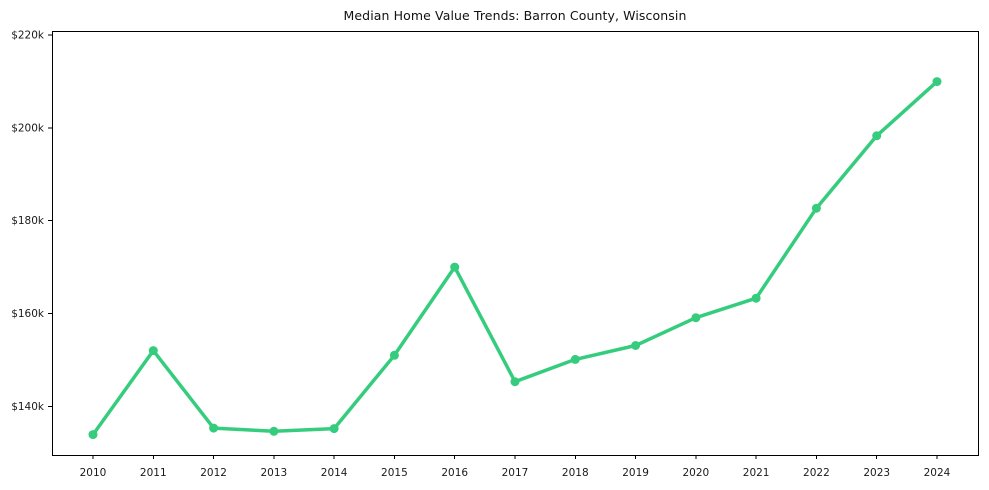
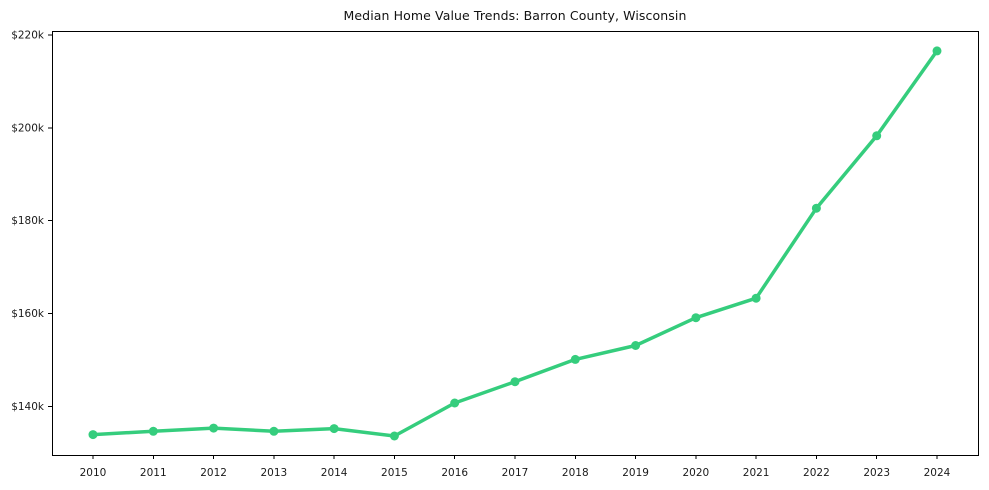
2011: $152k -> $135k
2015: $151k -> $134k
2016: $170k -> $141k
2024: $210k -> $217k
